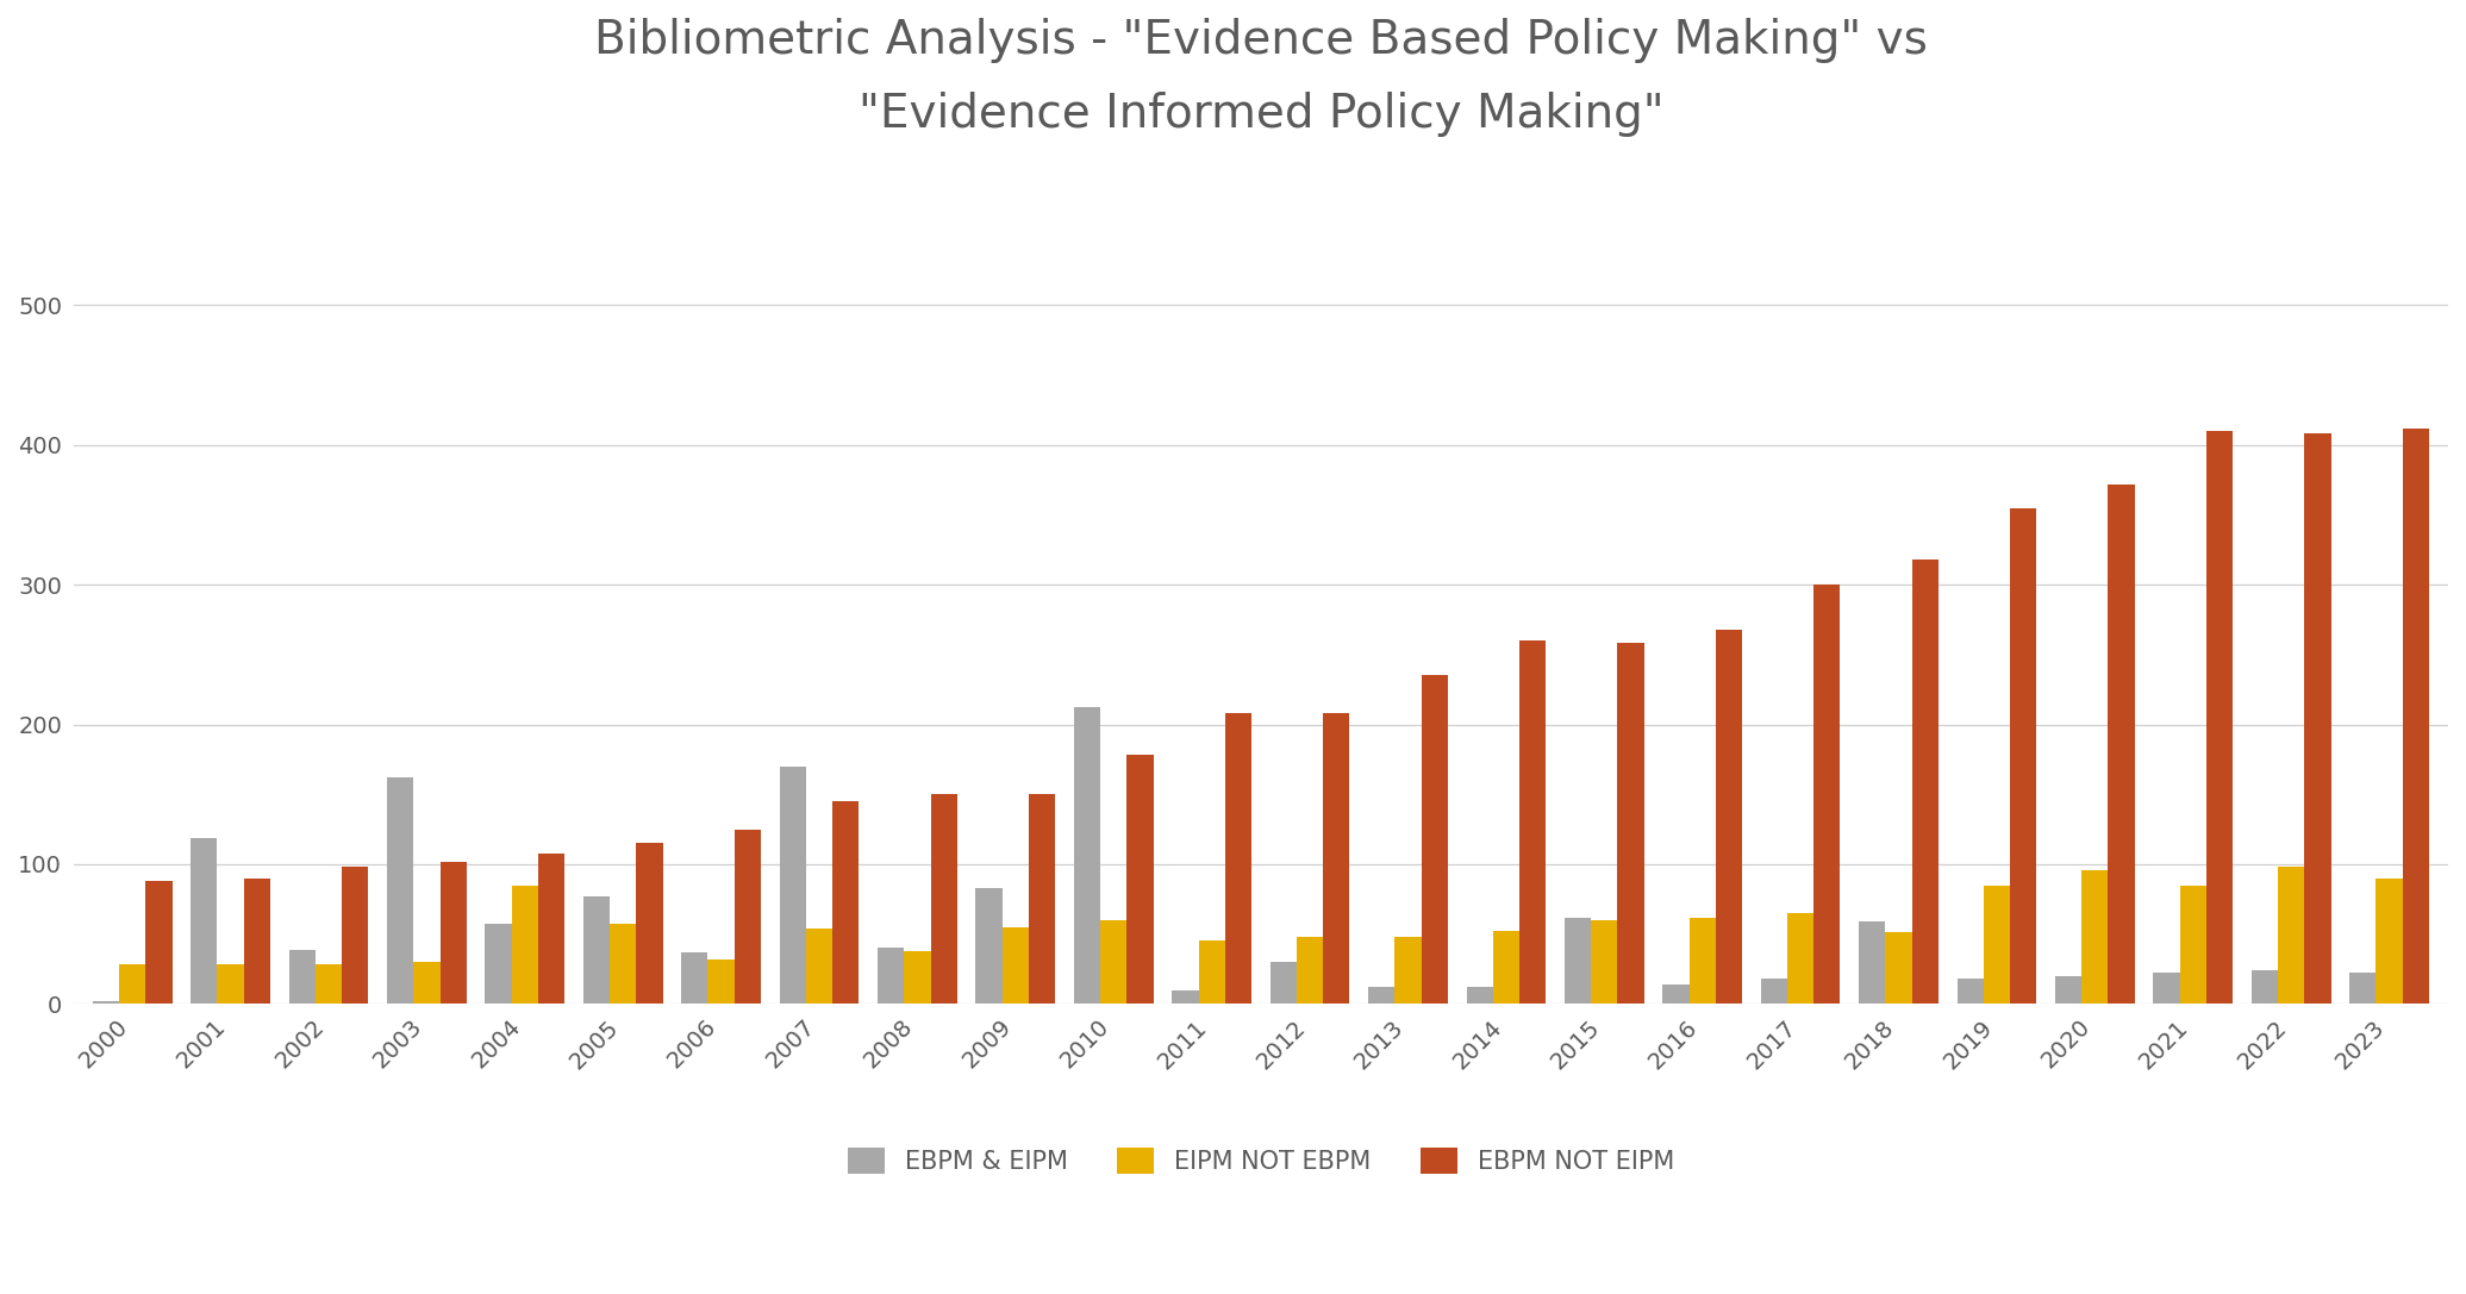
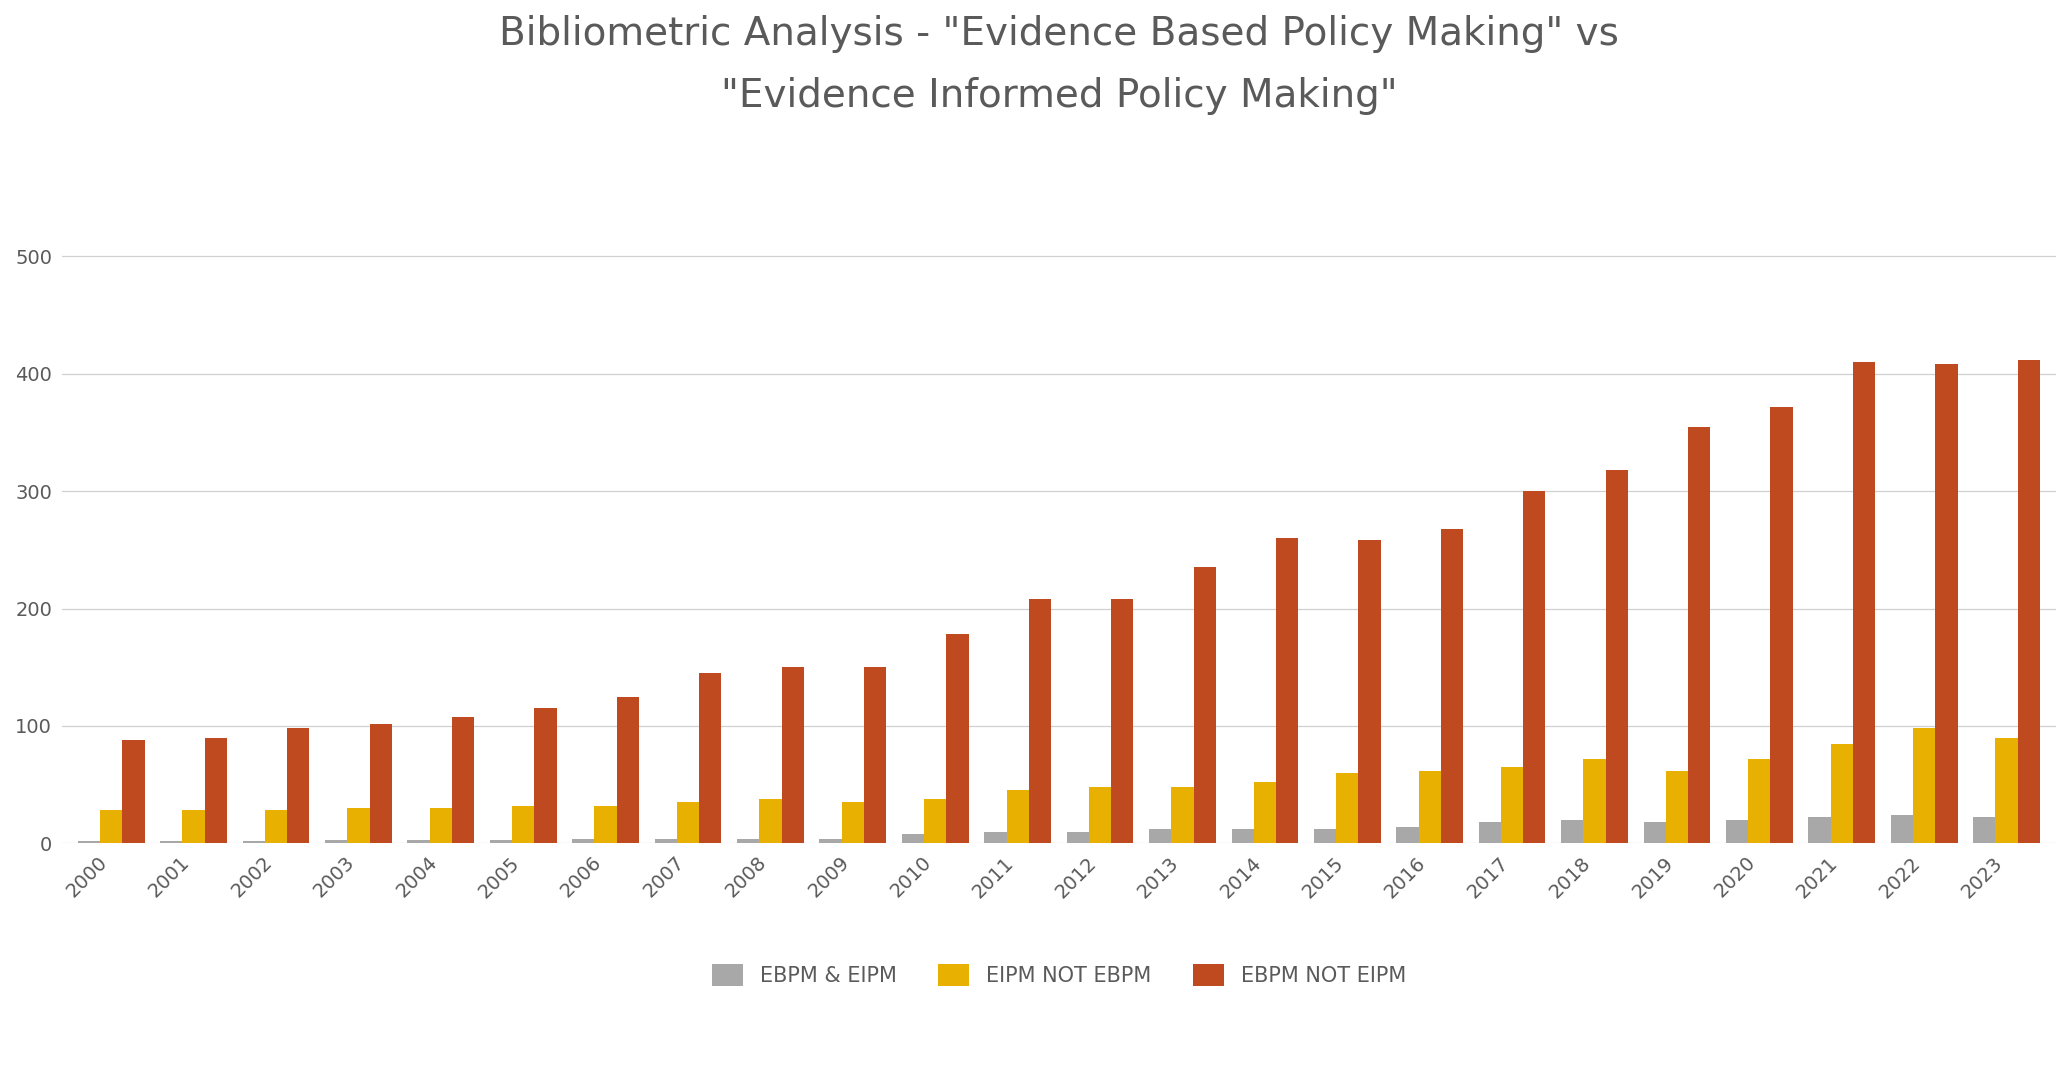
EBPM & EIPM/2001: 119 -> 2
EBPM & EIPM/2002: 39 -> 2
EBPM & EIPM/2003: 162 -> 3
EBPM & EIPM/2004: 57 -> 3
EIPM NOT EBPM/2004: 85 -> 30
EBPM & EIPM/2005: 77 -> 3
EIPM NOT EBPM/2005: 57 -> 32
EBPM & EIPM/2006: 37 -> 4
EBPM & EIPM/2007: 170 -> 4
EIPM NOT EBPM/2007: 54 -> 35
EBPM & EIPM/2008: 40 -> 4
EBPM & EIPM/2009: 83 -> 4
EIPM NOT EBPM/2009: 55 -> 35
EBPM & EIPM/2010: 212 -> 8
EIPM NOT EBPM/2010: 60 -> 38
EBPM & EIPM/2012: 30 -> 10
EBPM & EIPM/2015: 62 -> 12
EBPM & EIPM/2018: 59 -> 20
EIPM NOT EBPM/2018: 51 -> 72
EIPM NOT EBPM/2019: 85 -> 62
EIPM NOT EBPM/2020: 96 -> 72
